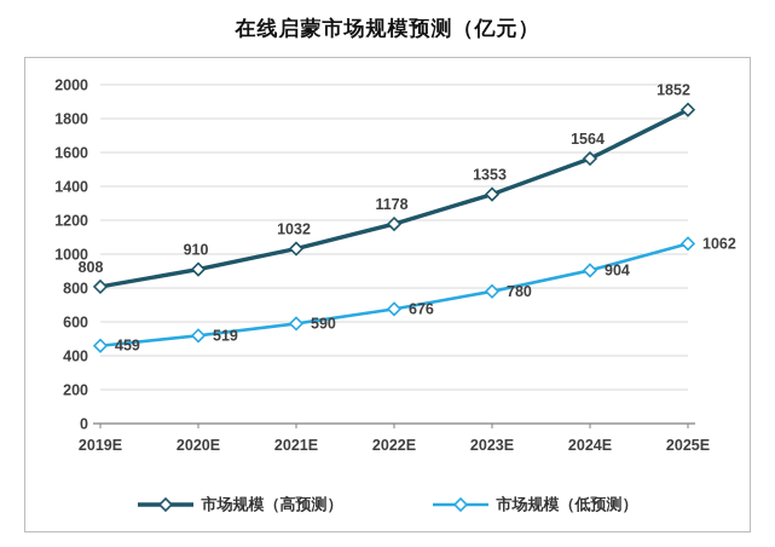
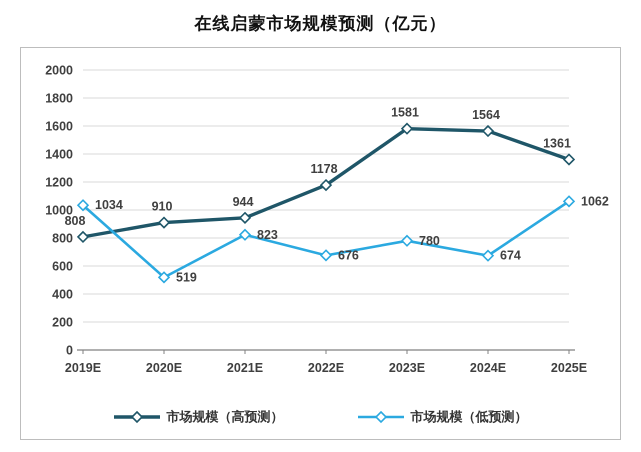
市场规模（低预测）/2019E: 459 -> 1034
市场规模（高预测）/2021E: 1032 -> 944
市场规模（低预测）/2021E: 590 -> 823
市场规模（高预测）/2023E: 1353 -> 1581
市场规模（低预测）/2024E: 904 -> 674
市场规模（高预测）/2025E: 1852 -> 1361
